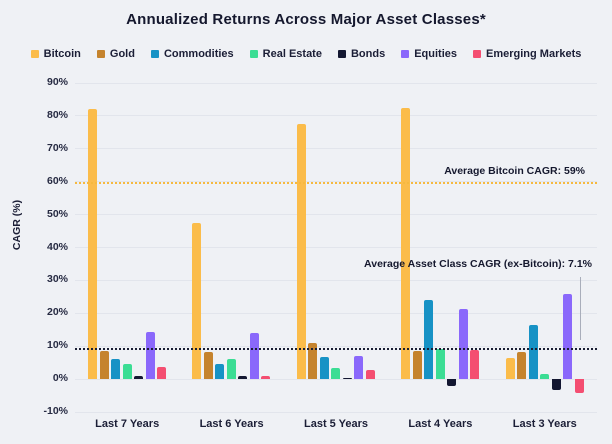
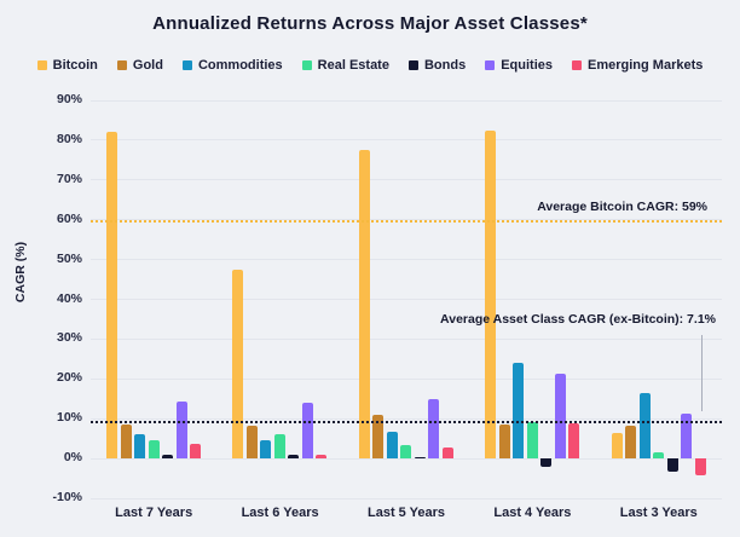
Equities/Last 5 Years: 7% -> 15%
Equities/Last 3 Years: 26% -> 11%
